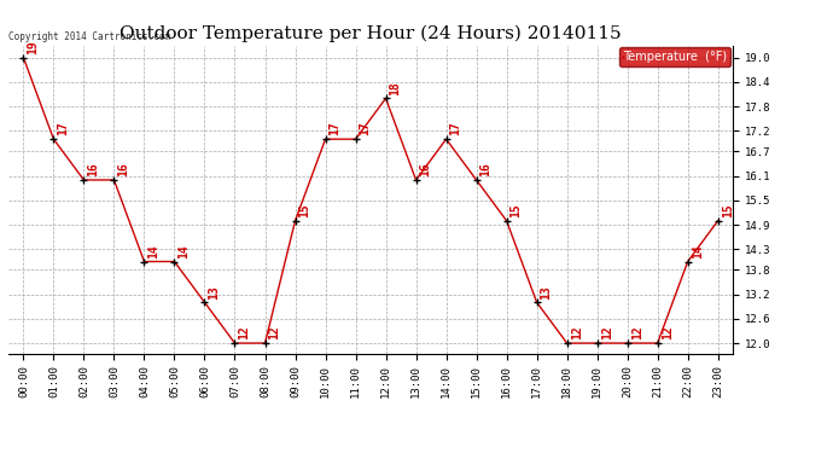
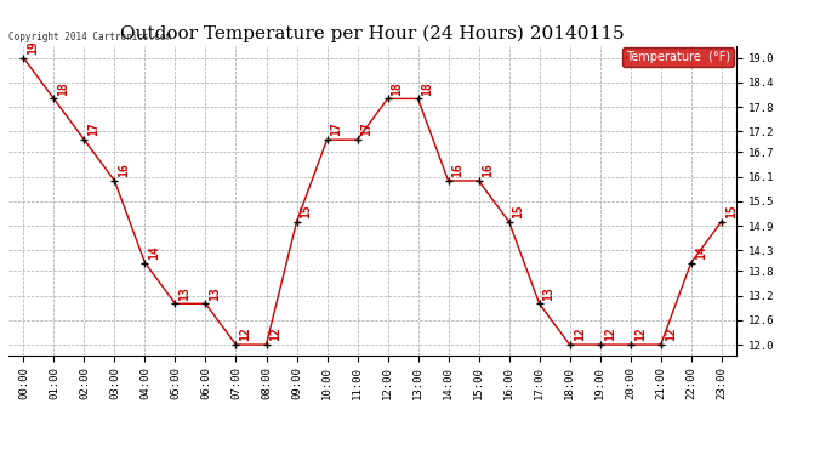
01:00: 17 -> 18
02:00: 16 -> 17
05:00: 14 -> 13
13:00: 16 -> 18
14:00: 17 -> 16
